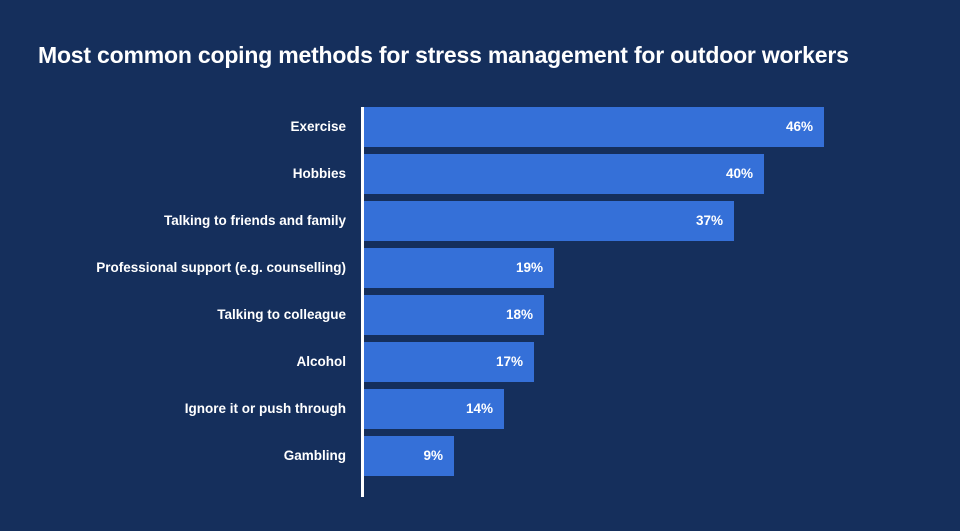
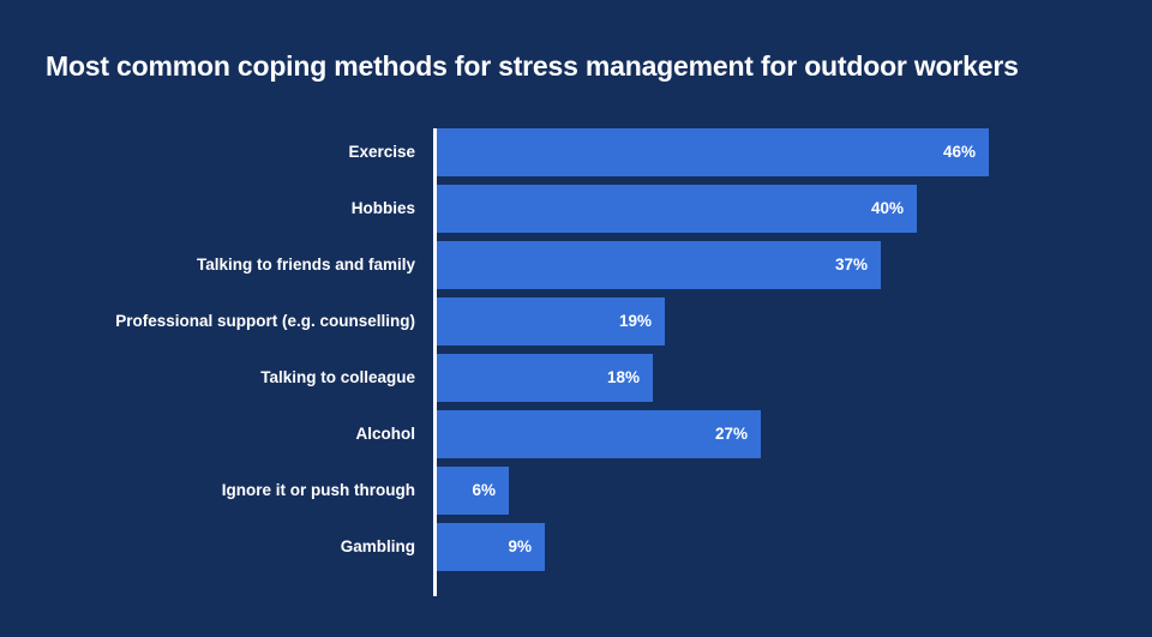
Alcohol: 17% -> 27%
Ignore it or push through: 14% -> 6%
